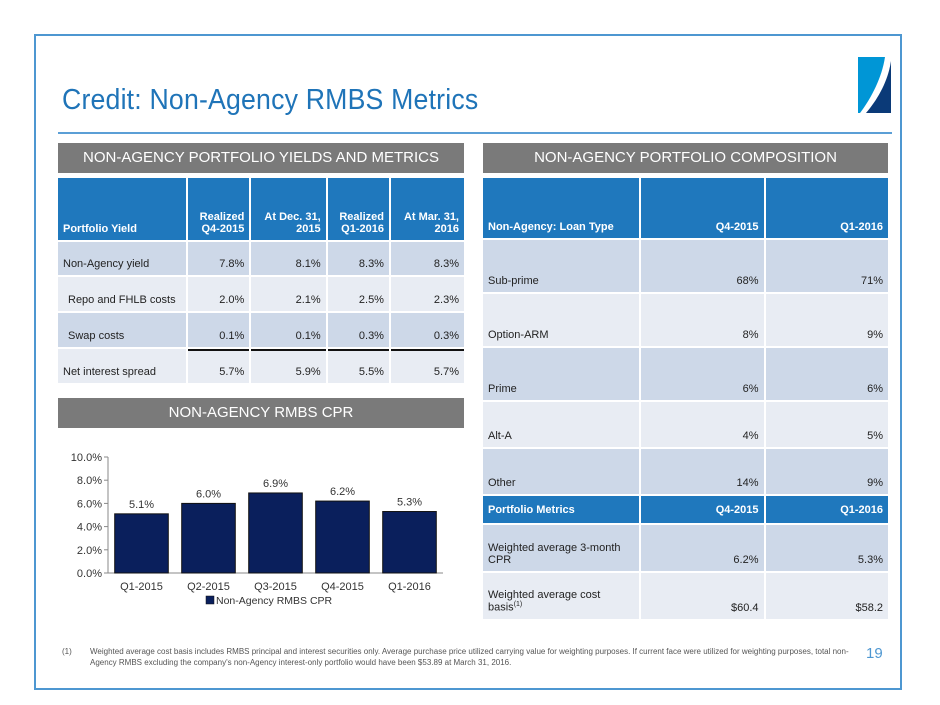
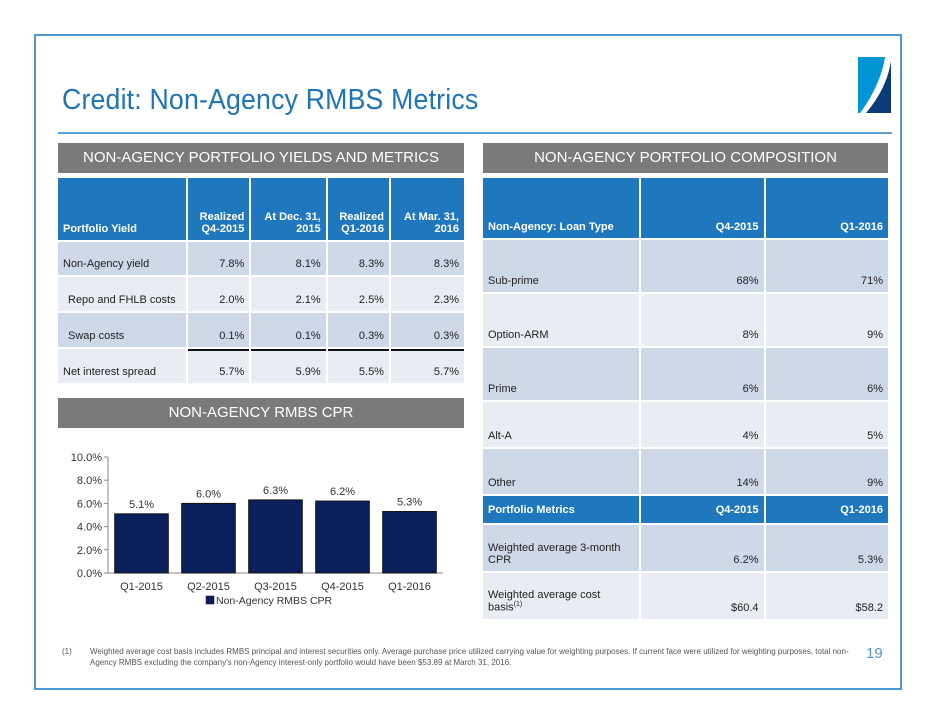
Q3-2015: 6.9% -> 6.3%
